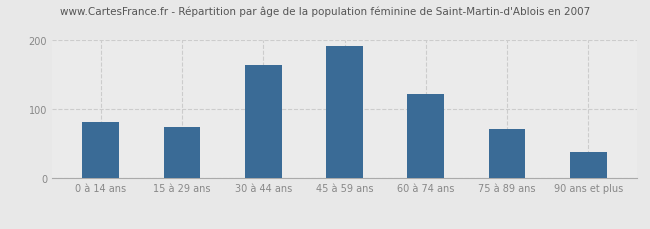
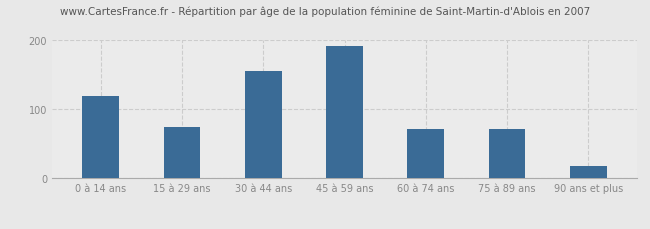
0 à 14 ans: 82 -> 120
30 à 44 ans: 164 -> 155
60 à 74 ans: 122 -> 72
90 ans et plus: 38 -> 18
